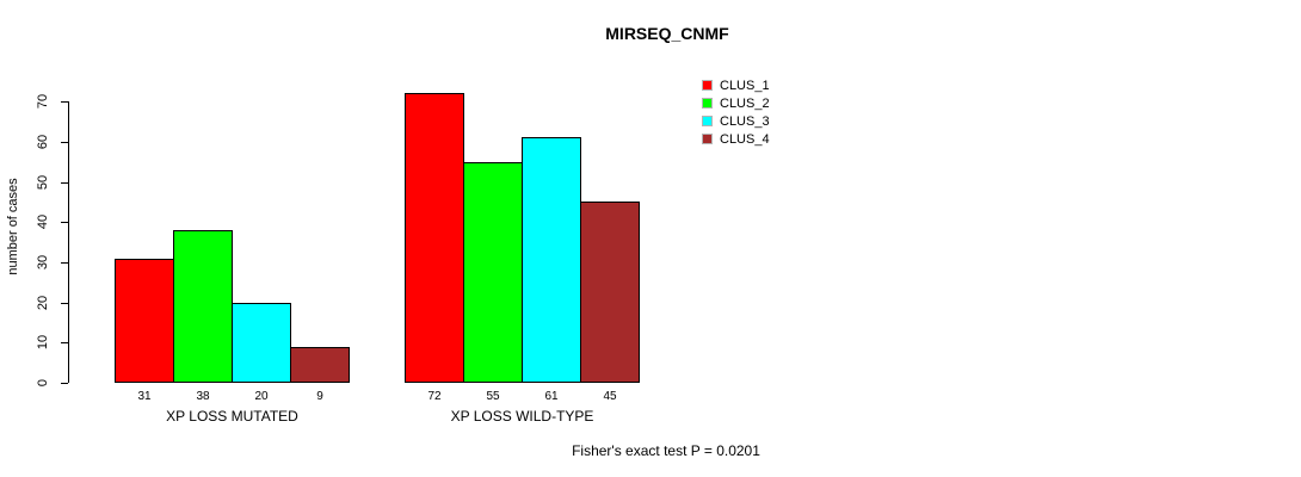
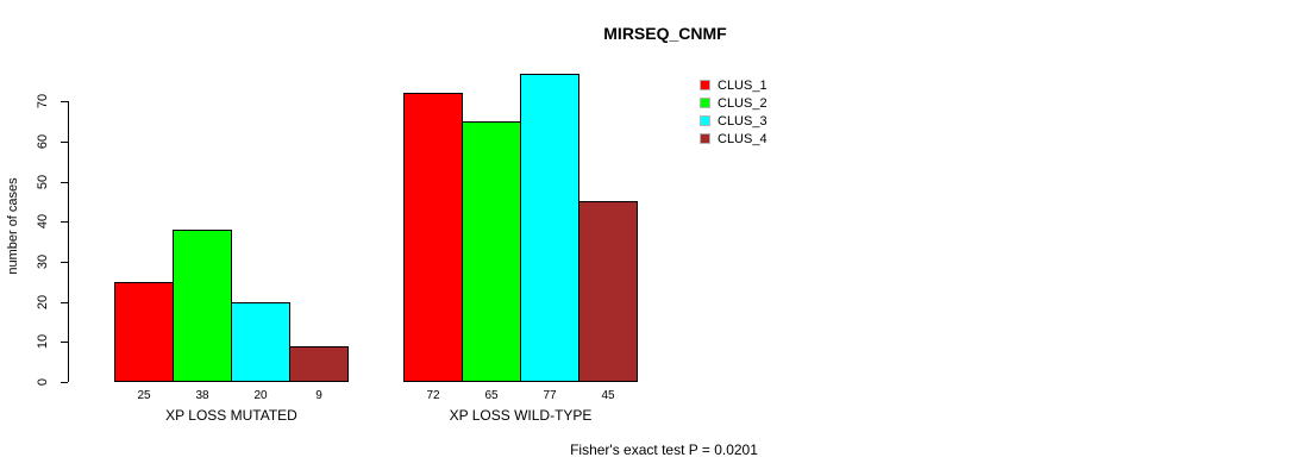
CLUS_1/XP LOSS MUTATED: 31 -> 25
CLUS_2/XP LOSS WILD-TYPE: 55 -> 65
CLUS_3/XP LOSS WILD-TYPE: 61 -> 77
